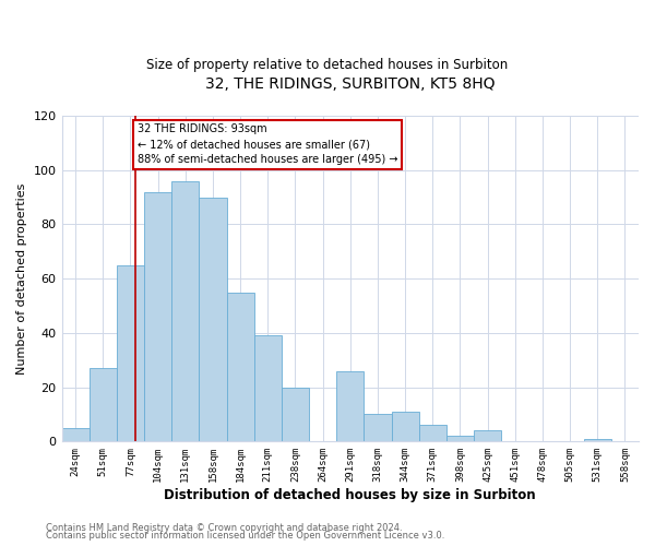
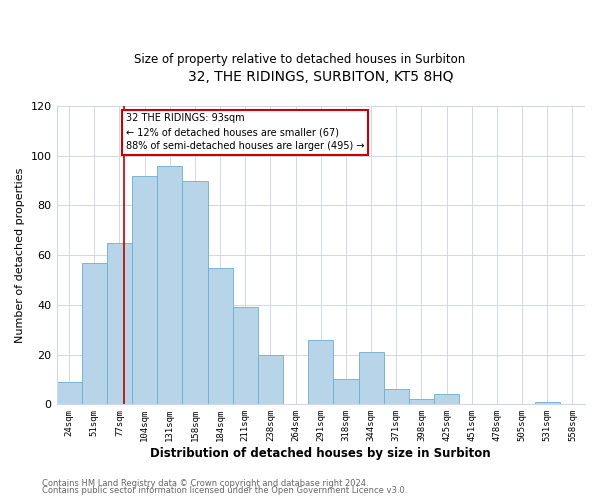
24sqm: 5 -> 9
51sqm: 27 -> 57
344sqm: 11 -> 21
